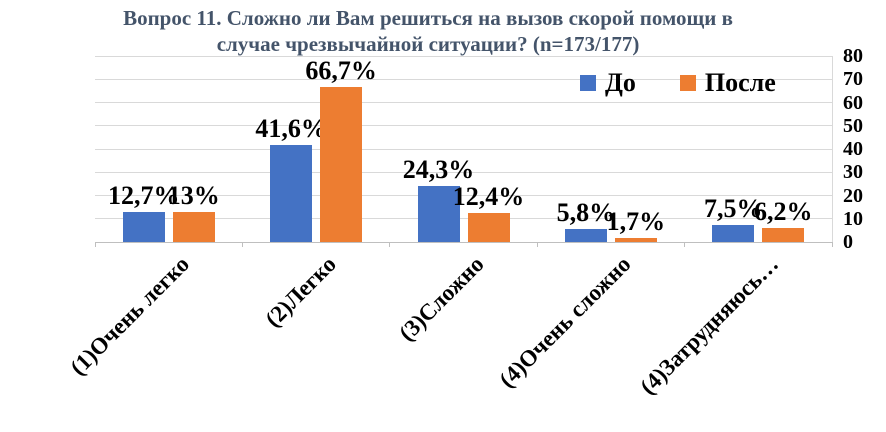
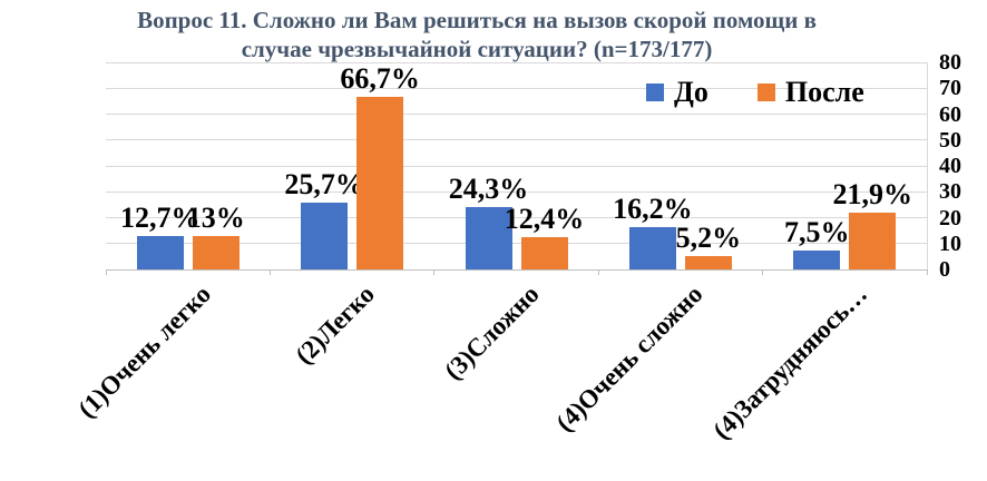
До/(2)Легко: 41,6% -> 25,7%
До/(4)Очень сложно: 5,8% -> 16,2%
После/(4)Очень сложно: 1,7% -> 5,2%
После/(4)Затрудняюсь…: 6,2% -> 21,9%
